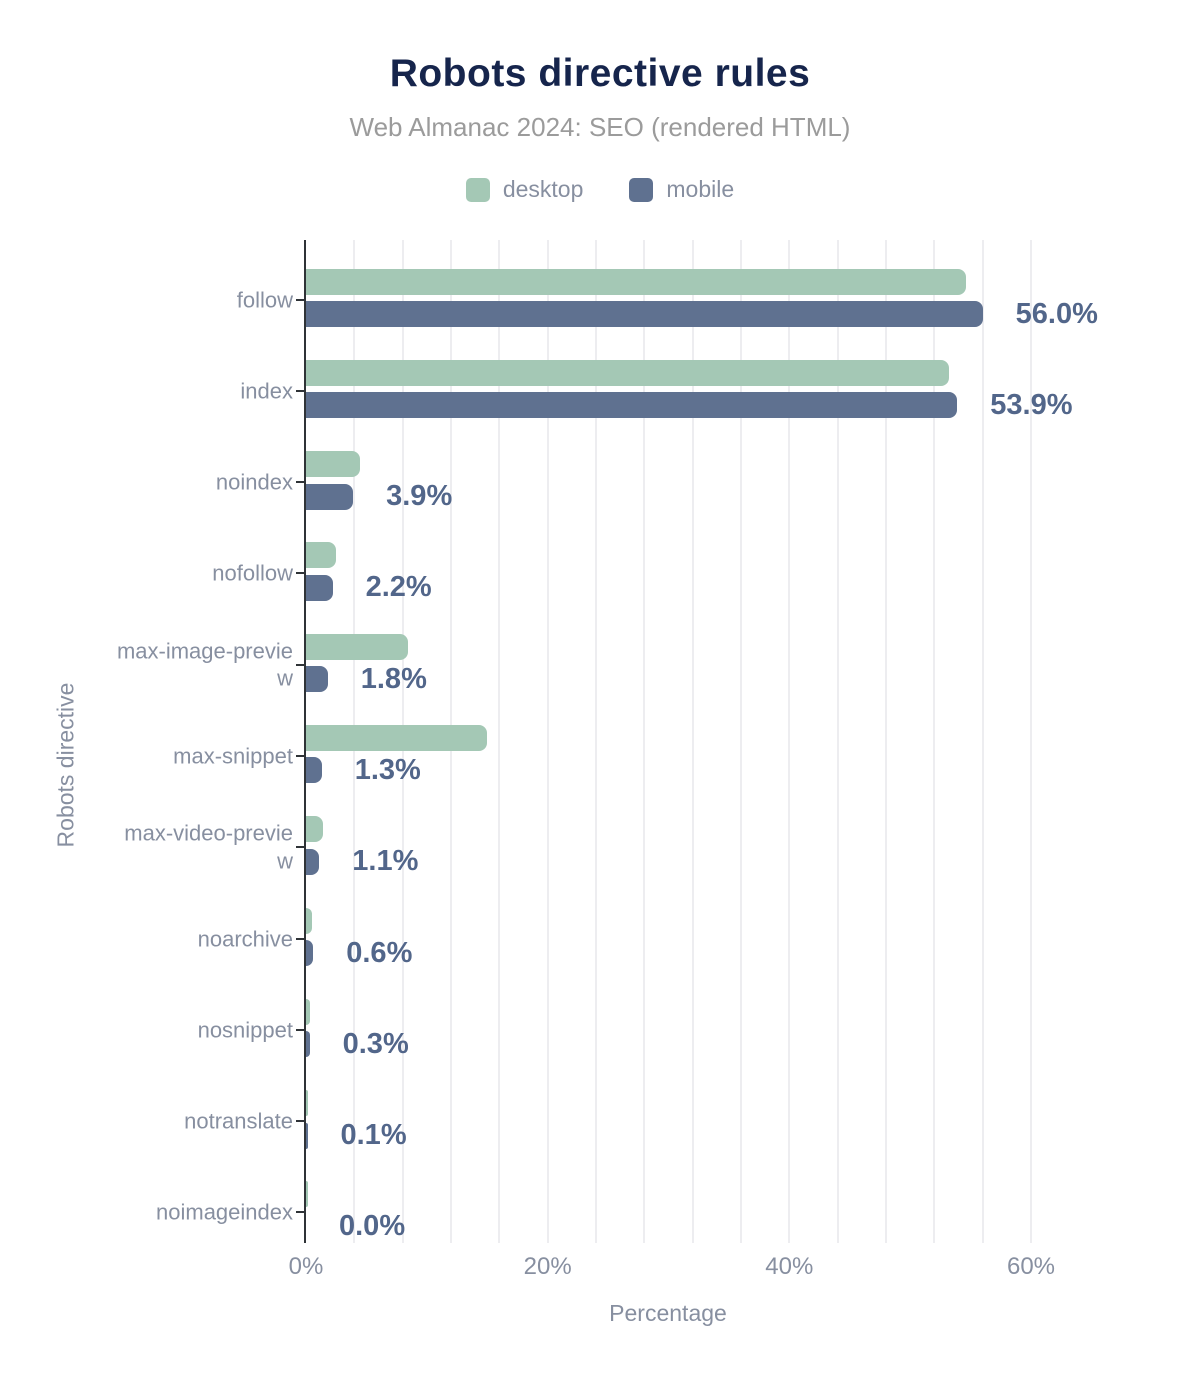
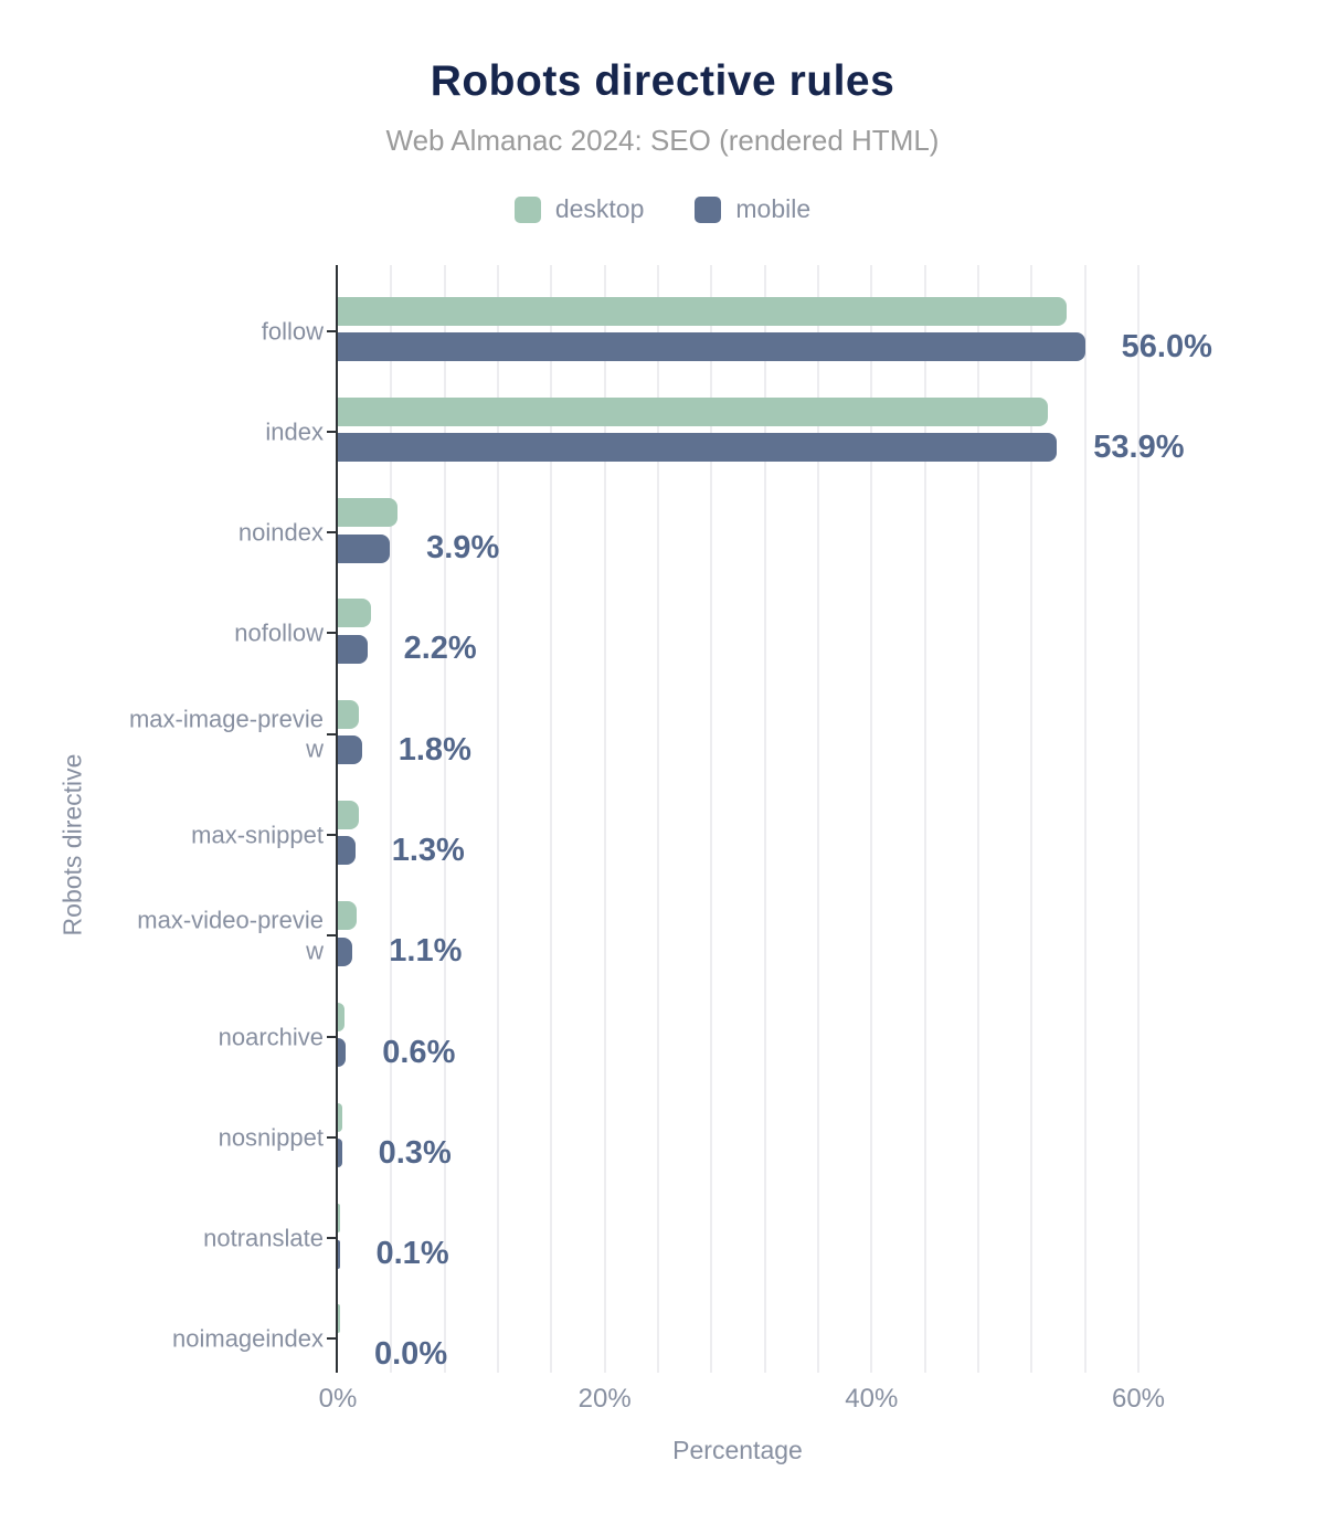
desktop/max-image-preview: 8.4% -> 1.6%
desktop/max-snippet: 15.0% -> 1.6%
